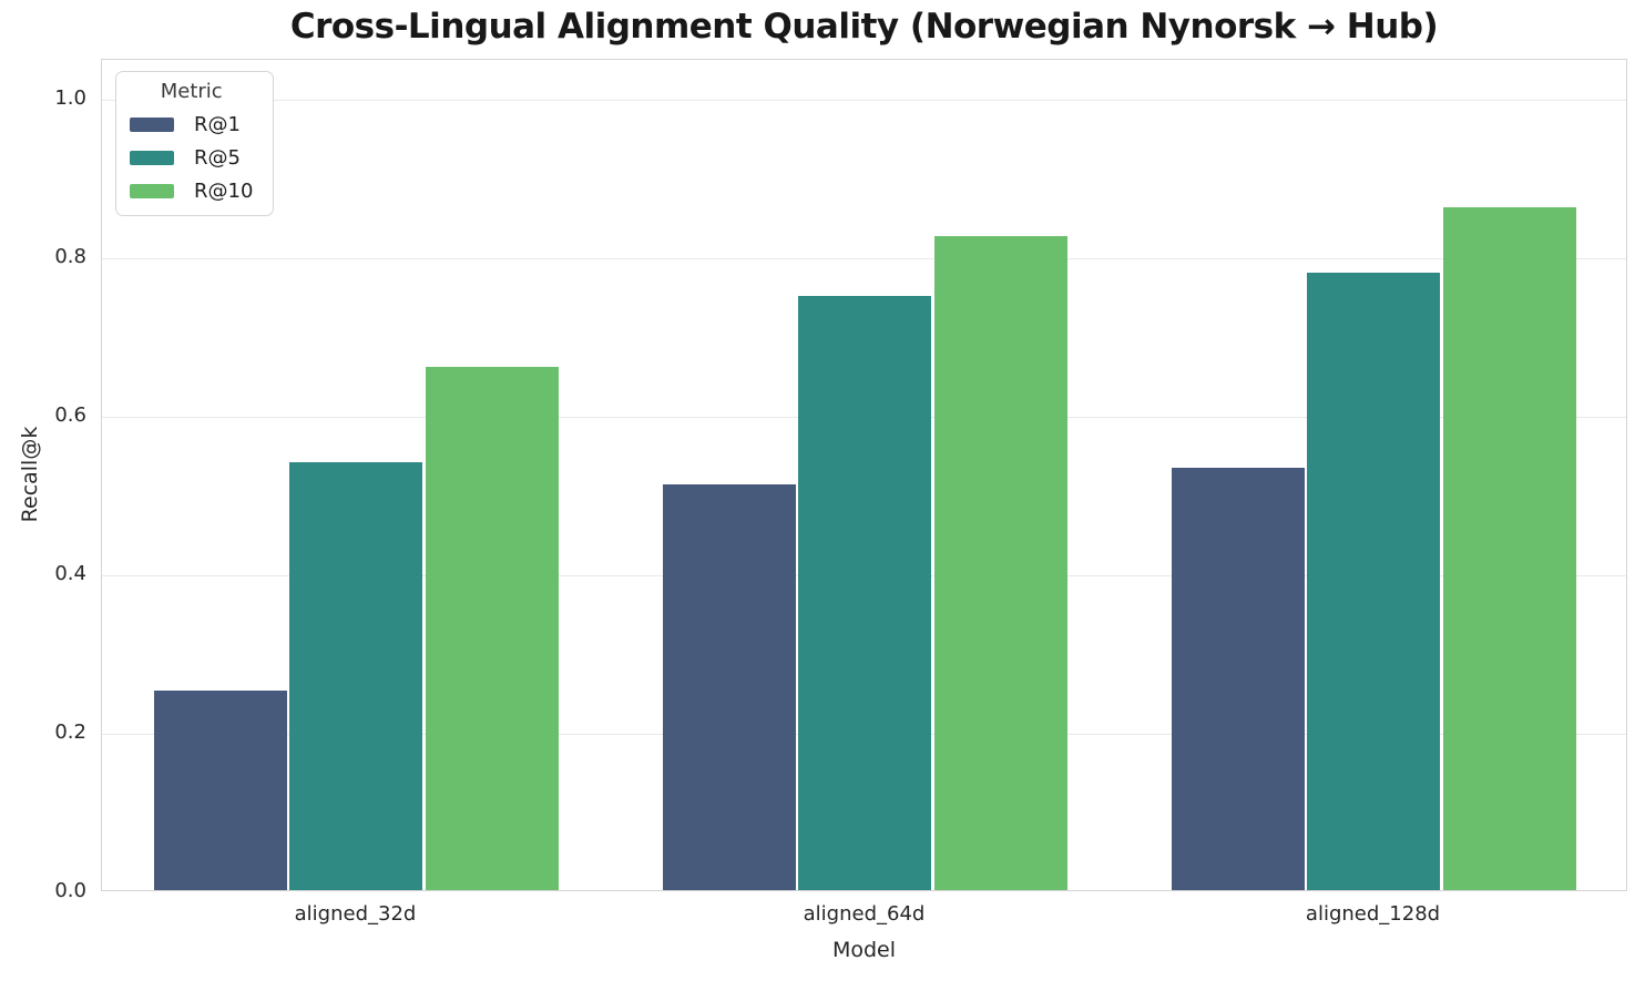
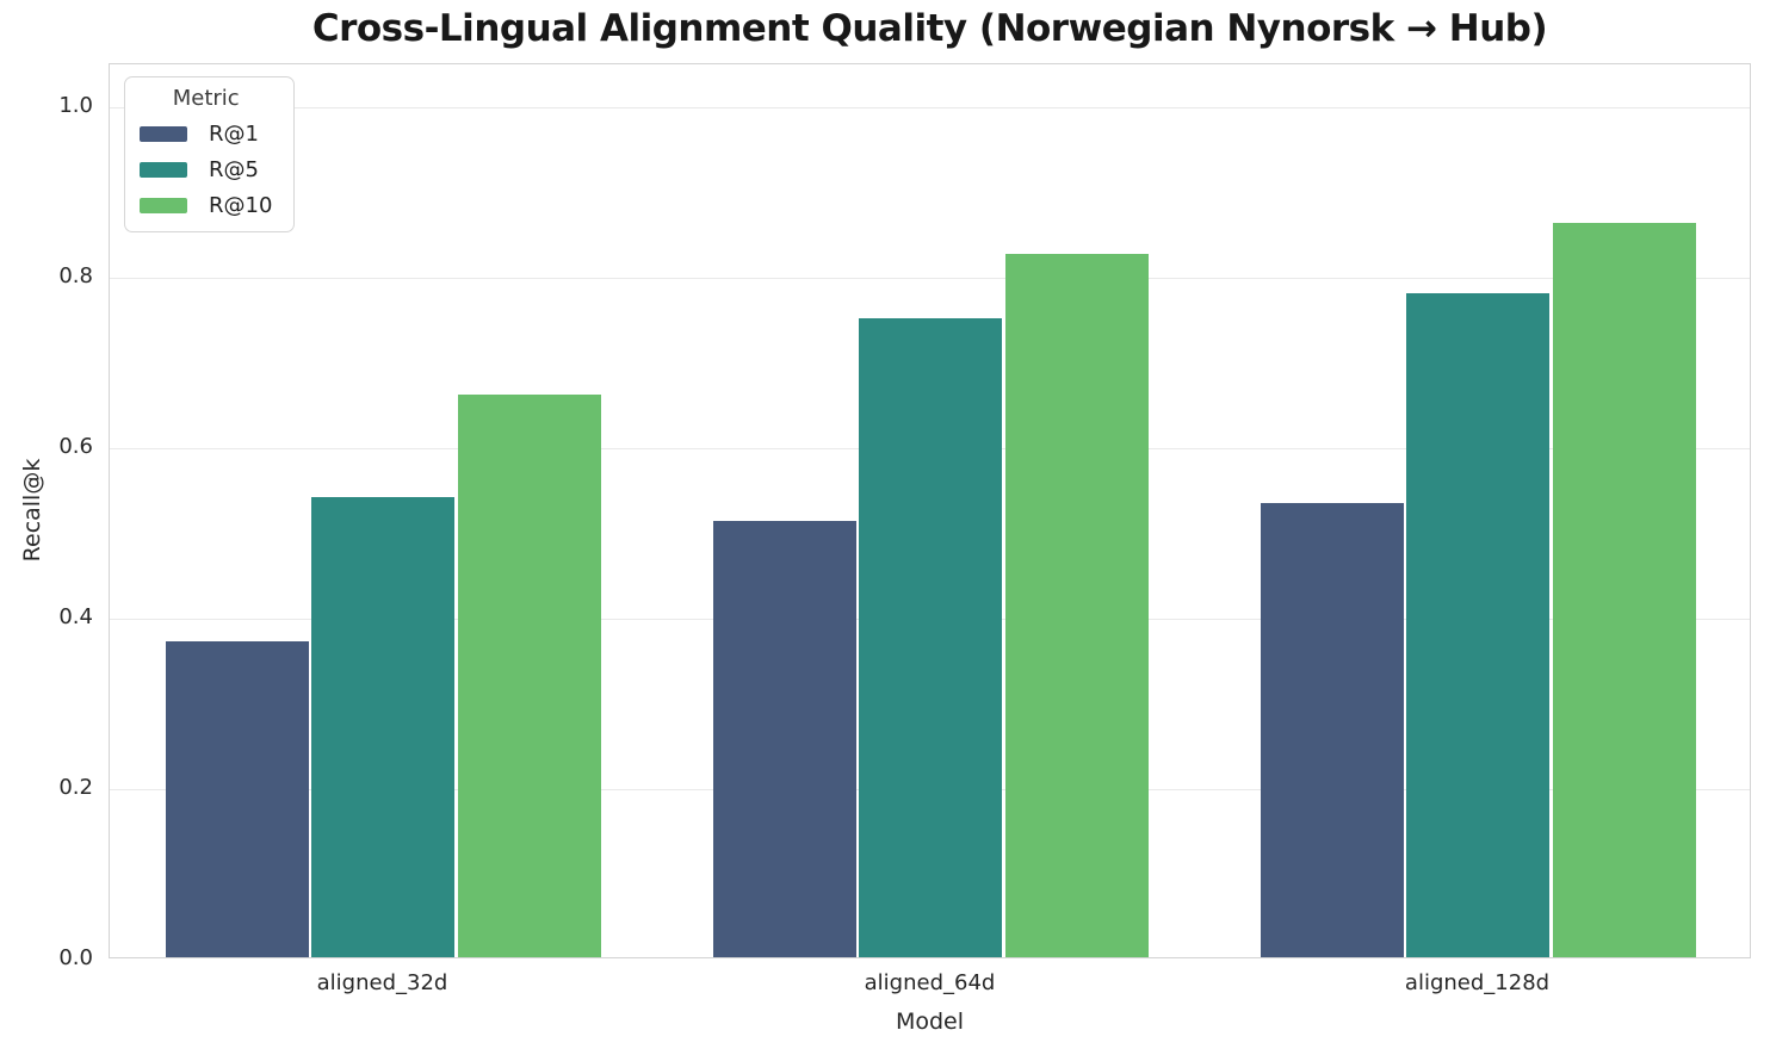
R@1/aligned_32d: 0.25 -> 0.37
